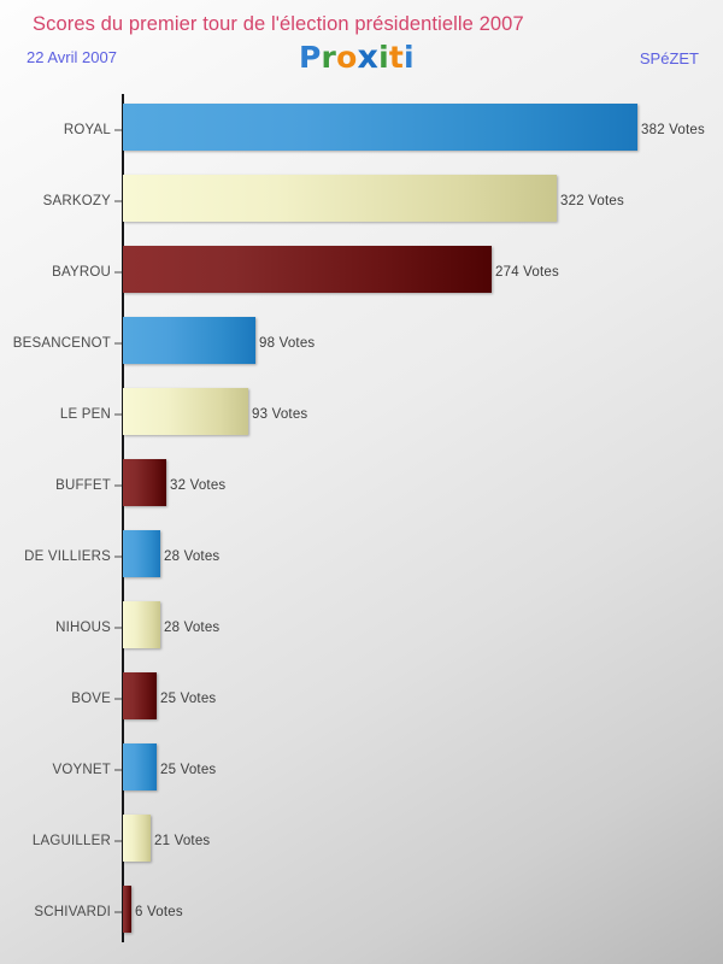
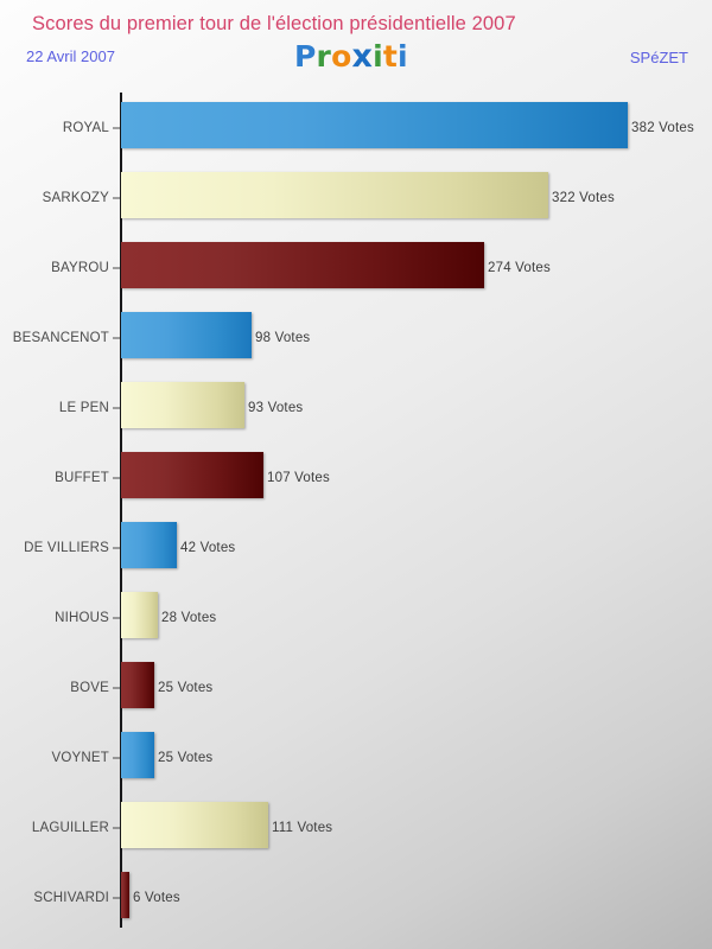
BUFFET: 32 -> 107
DE VILLIERS: 28 -> 42
LAGUILLER: 21 -> 111
